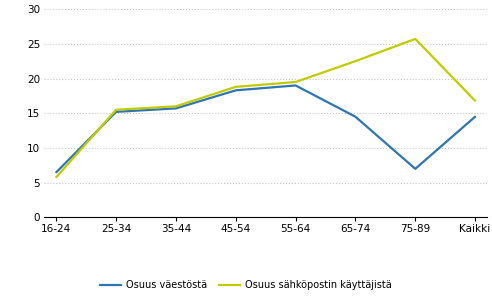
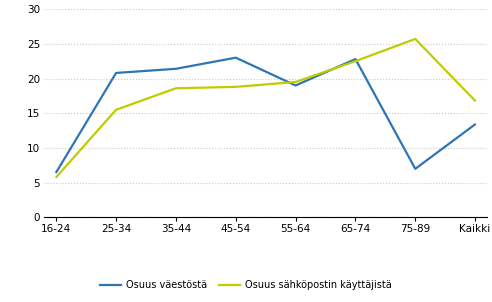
Osuus väestöstä/25-34: 15.2 -> 20.8
Osuus väestöstä/35-44: 15.7 -> 21.4
Osuus sähköpostin käyttäjistä/35-44: 16.0 -> 18.6
Osuus väestöstä/45-54: 18.3 -> 23.0
Osuus väestöstä/65-74: 14.5 -> 22.8
Osuus väestöstä/Kaikki: 14.5 -> 13.4
